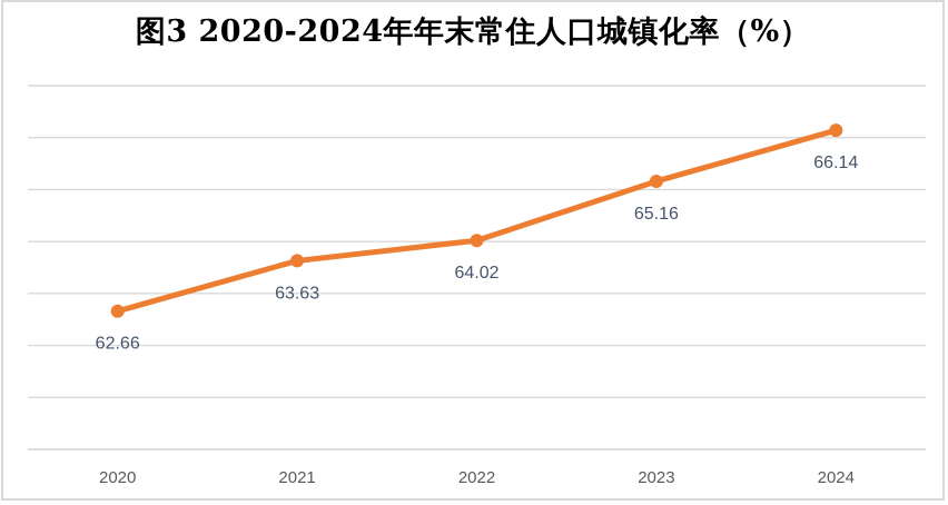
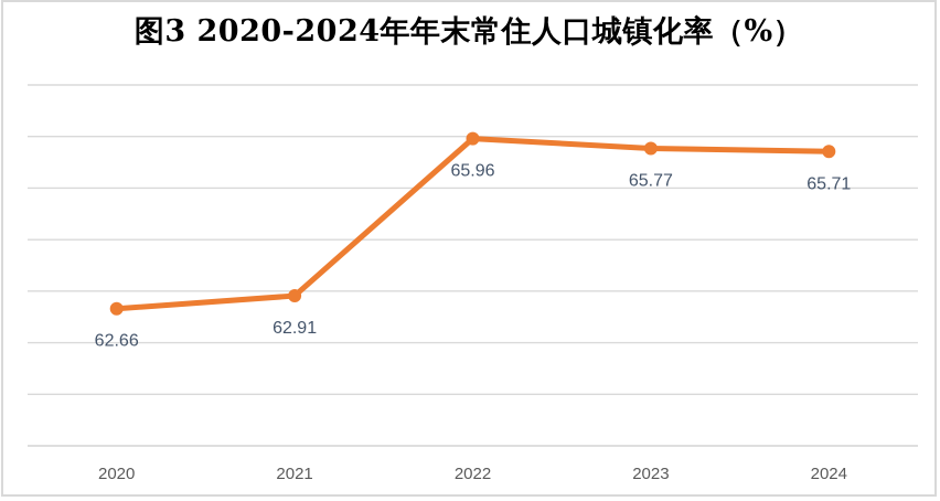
2021: 63.63 -> 62.91
2022: 64.02 -> 65.96
2023: 65.16 -> 65.77
2024: 66.14 -> 65.71
